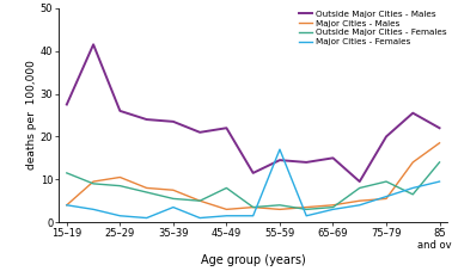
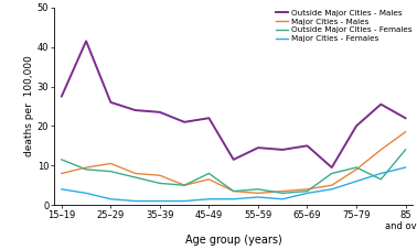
Major Cities - Males/15–19: 4.0 -> 8.0
Major Cities - Females/35–39: 3.5 -> 1.0
Major Cities - Males/45–49: 3.0 -> 6.5
Major Cities - Females/55–59: 17.0 -> 2.0
Major Cities - Males/75–79: 5.5 -> 9.0
